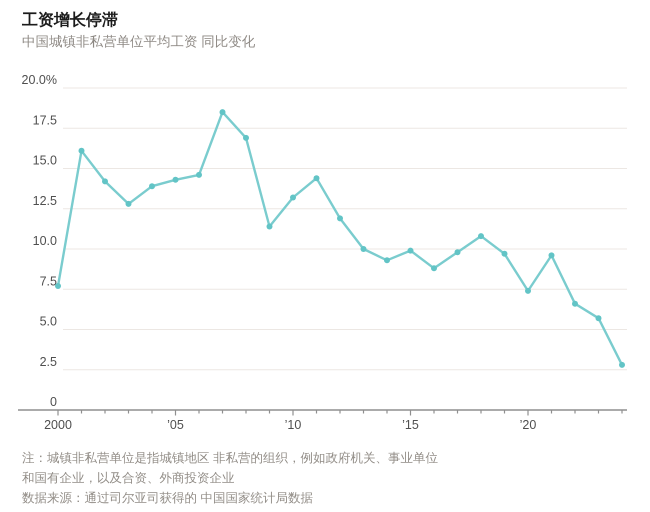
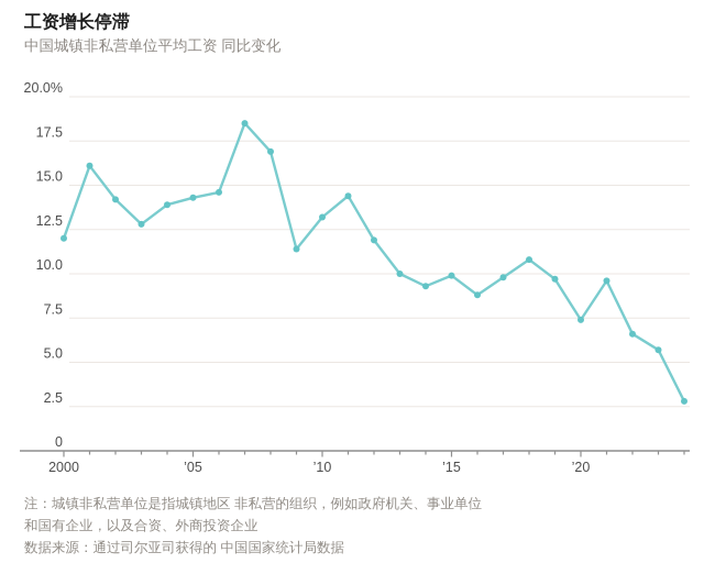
2000: 7.7% -> 12.0%
